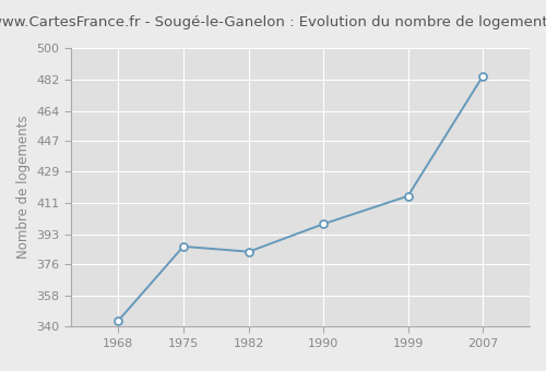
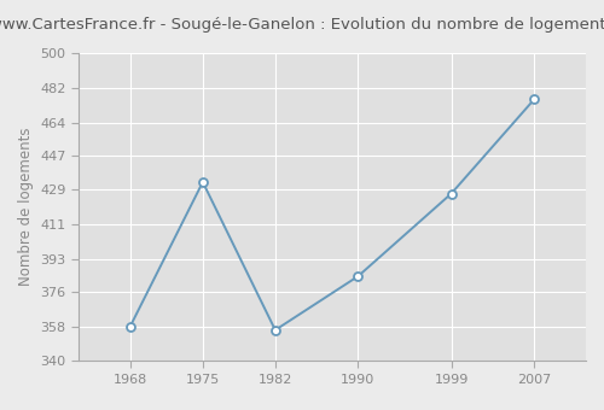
1968: 343 -> 358
1975: 386 -> 433
1982: 383 -> 356
1990: 399 -> 384
1999: 415 -> 427
2007: 484 -> 476
